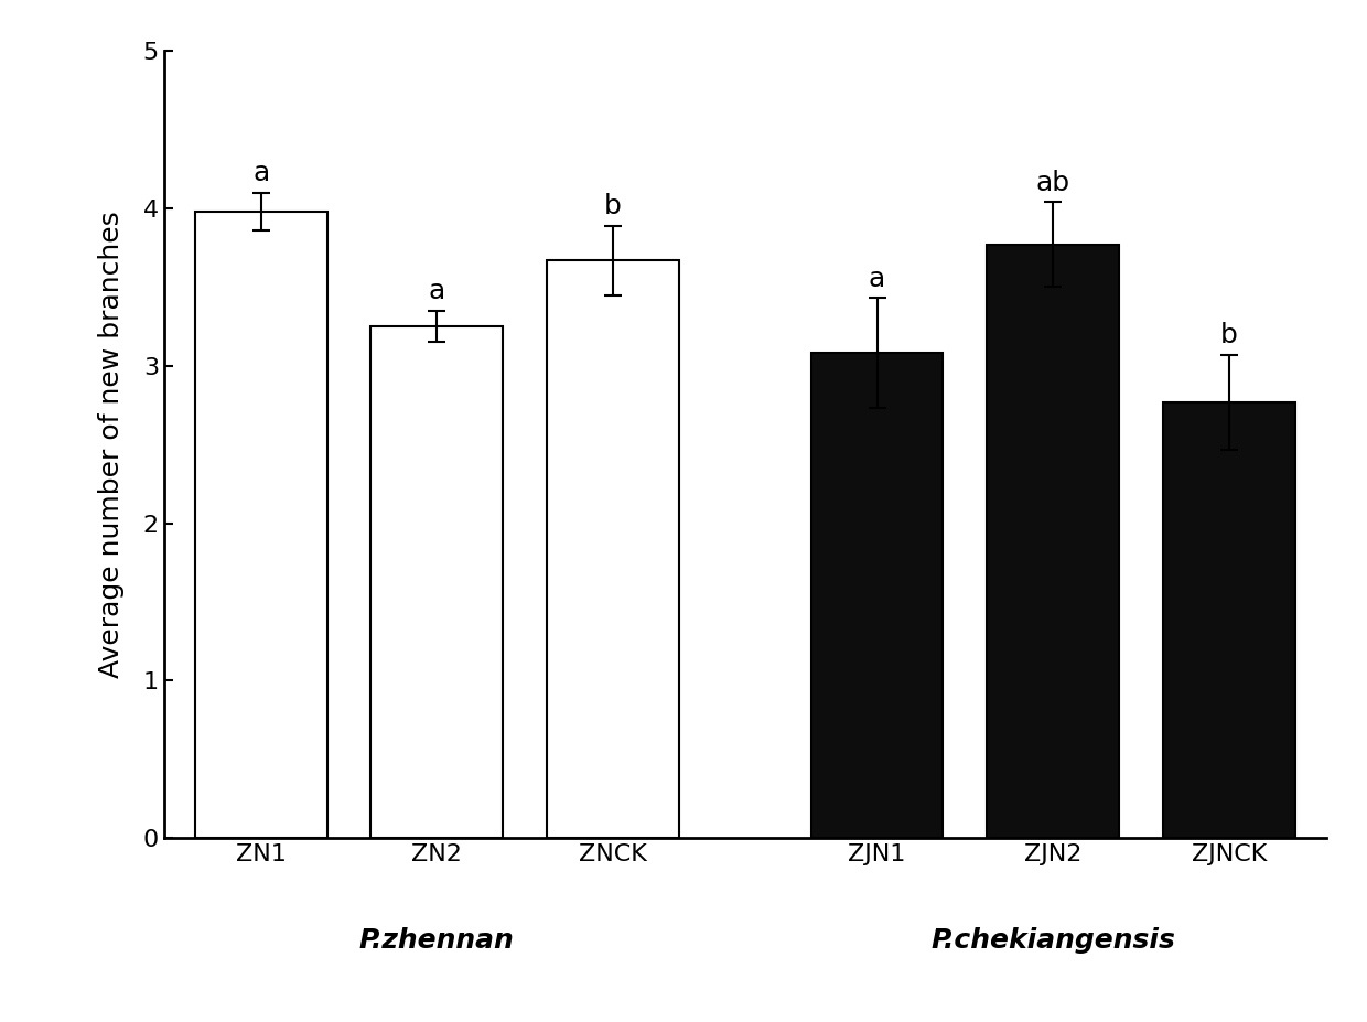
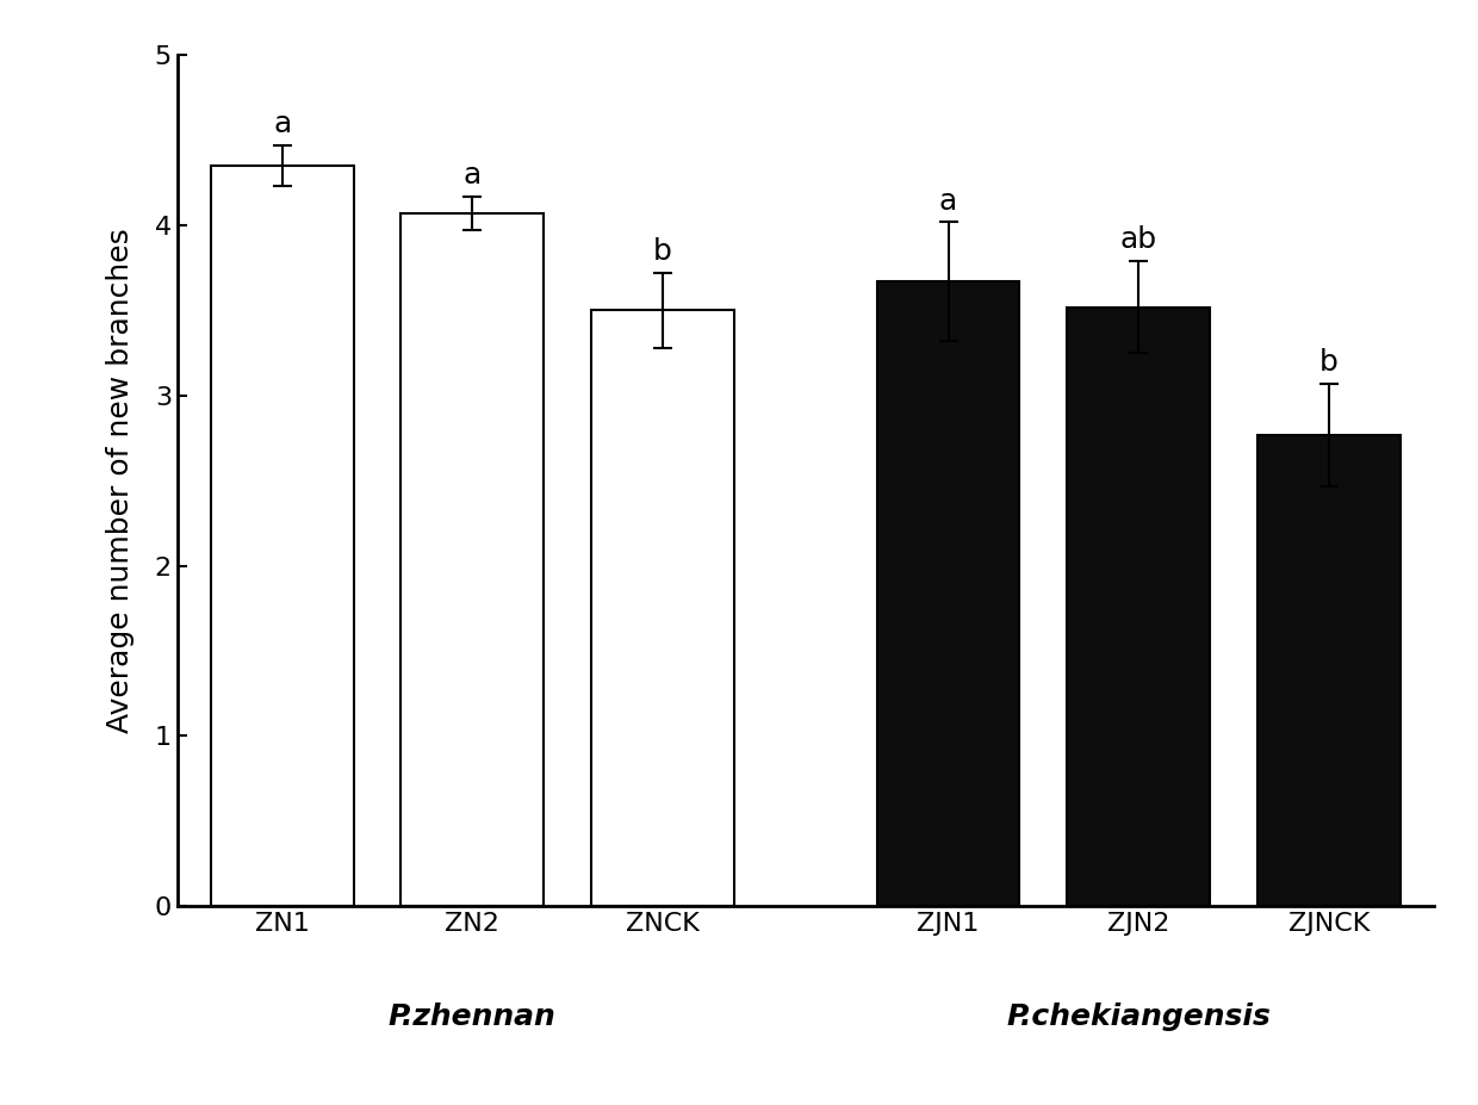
ZN1: 3.98 -> 4.35
ZN2: 3.25 -> 4.07
ZNCK: 3.67 -> 3.50
ZJN1: 3.08 -> 3.67
ZJN2: 3.77 -> 3.52
